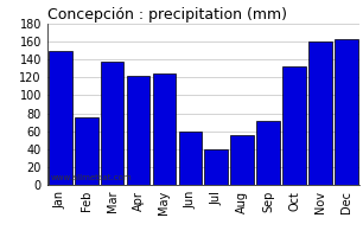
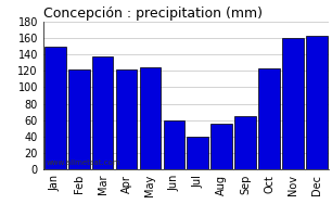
Feb: 76 -> 122
Sep: 72 -> 65
Oct: 132 -> 123
